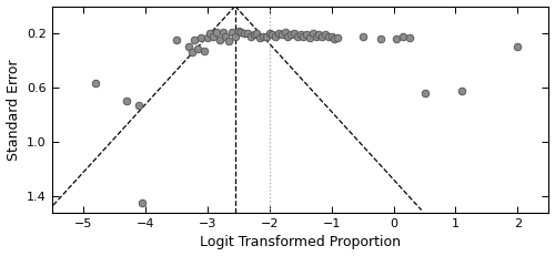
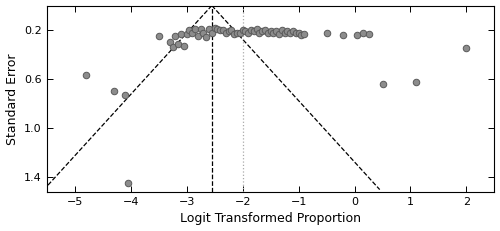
2: 0.30 -> 0.35
